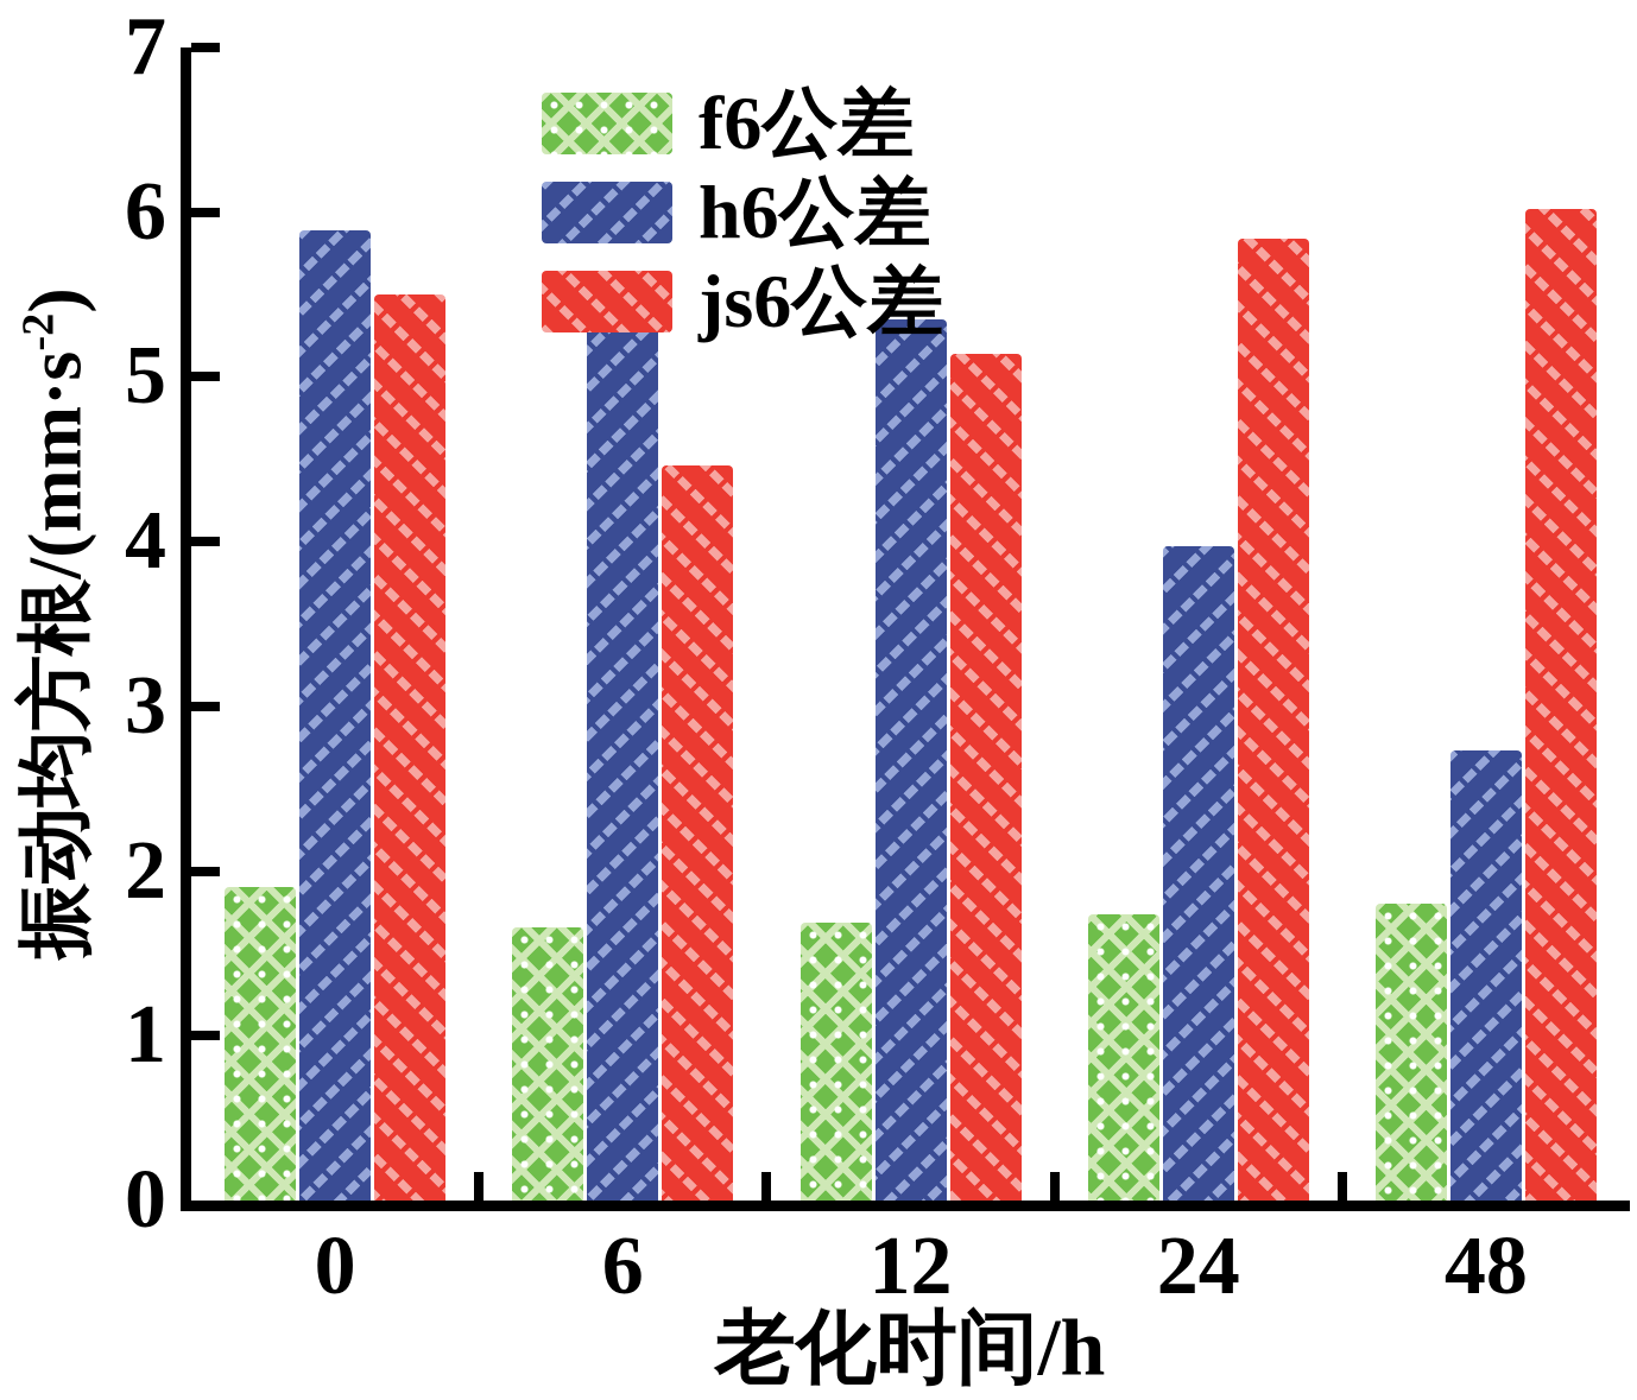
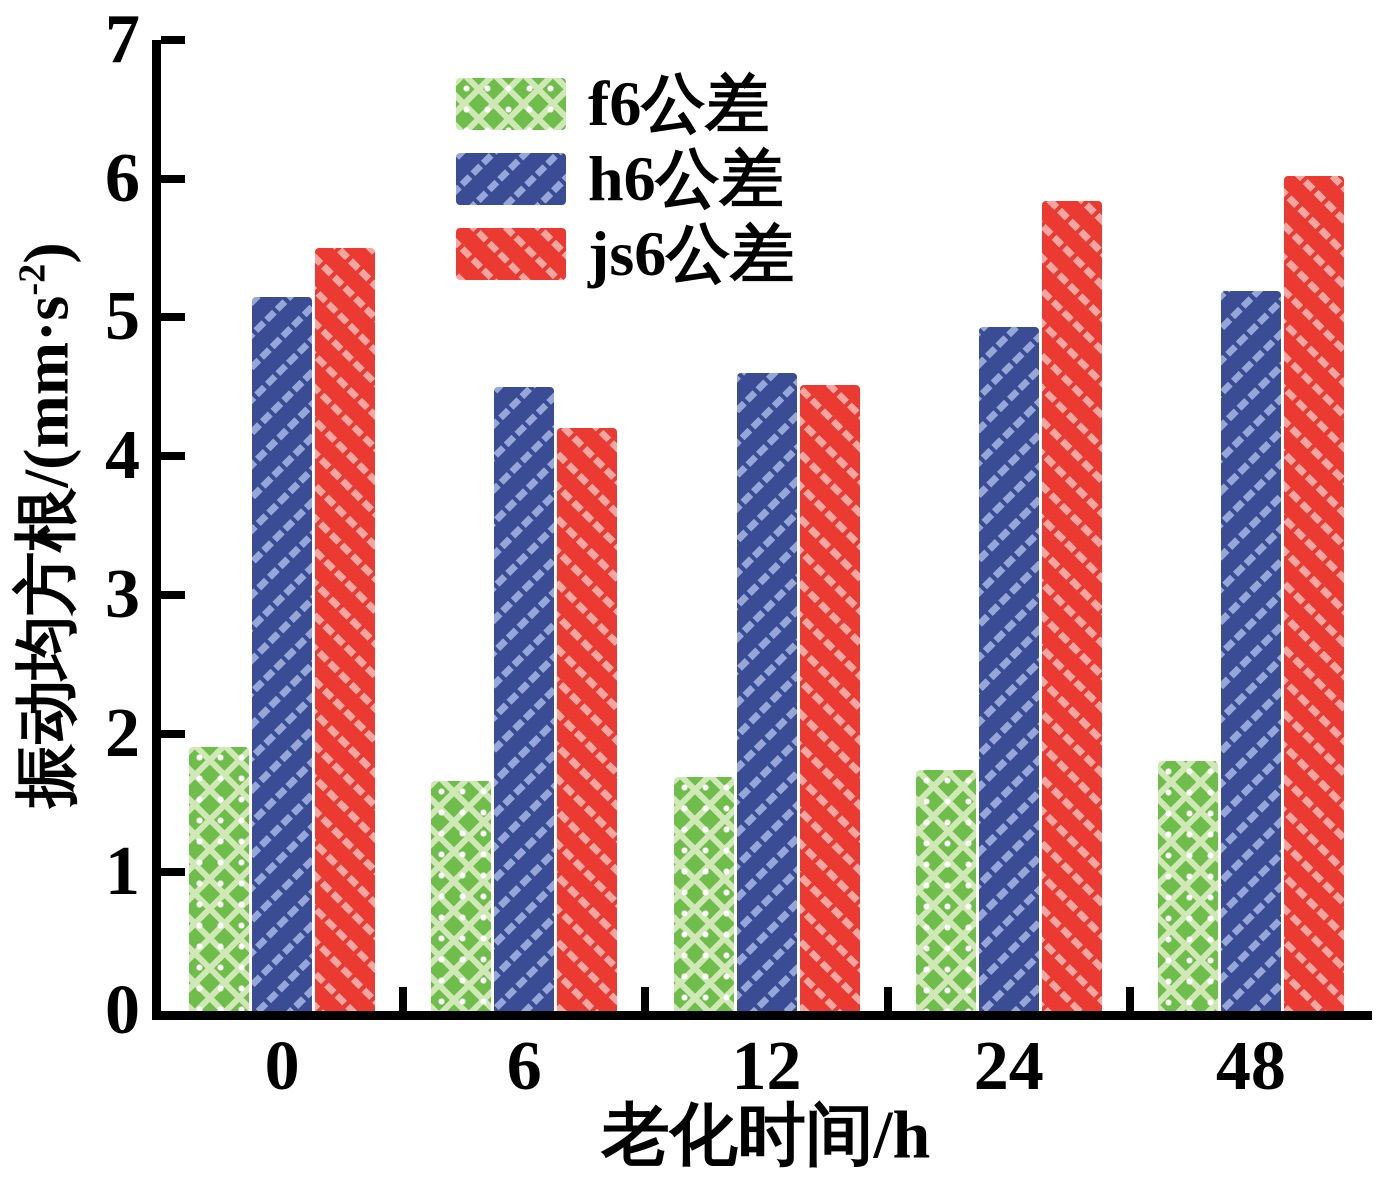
h6公差/0: 5.89 -> 5.15
h6公差/6: 5.43 -> 4.50
js6公差/6: 4.46 -> 4.20
h6公差/12: 5.35 -> 4.60
js6公差/12: 5.14 -> 4.51
h6公差/24: 3.97 -> 4.93
h6公差/48: 2.73 -> 5.19
